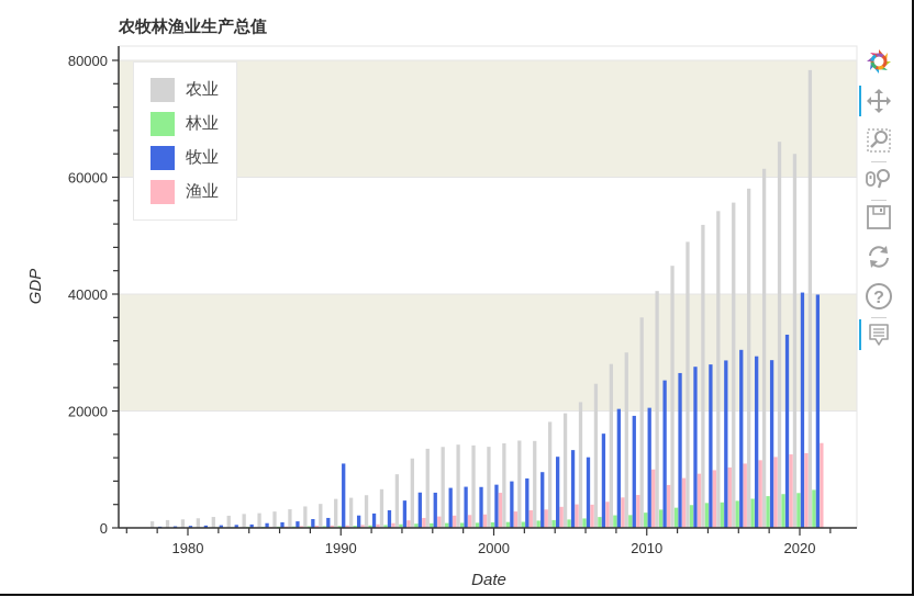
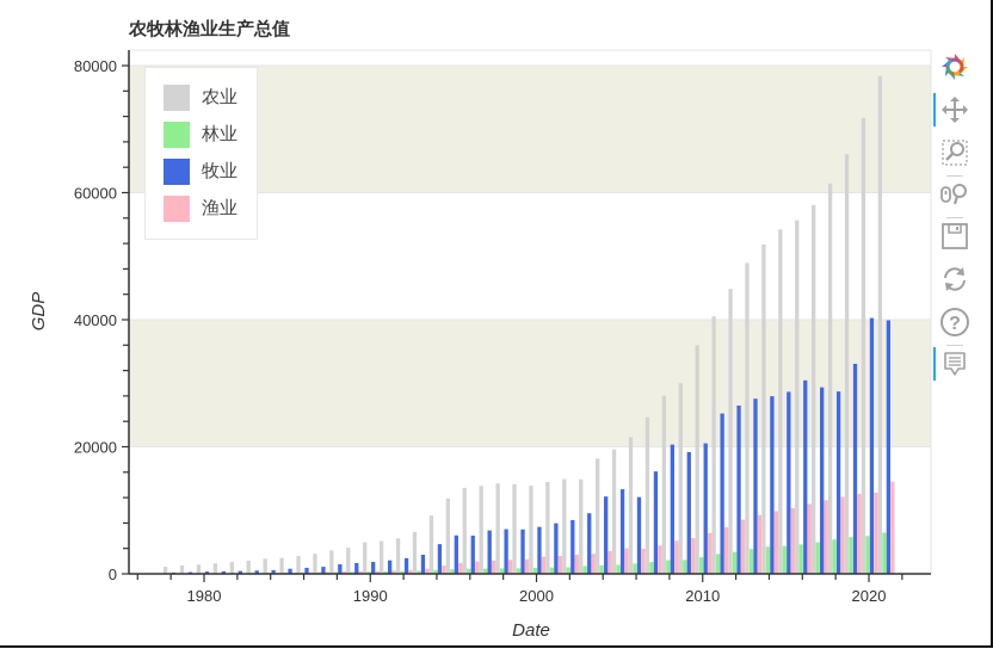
牧业/1990: 11000 -> 2000
渔业/2000: 6000 -> 3000
渔业/2010: 10000 -> 6000
农业/2020: 64000 -> 72000
